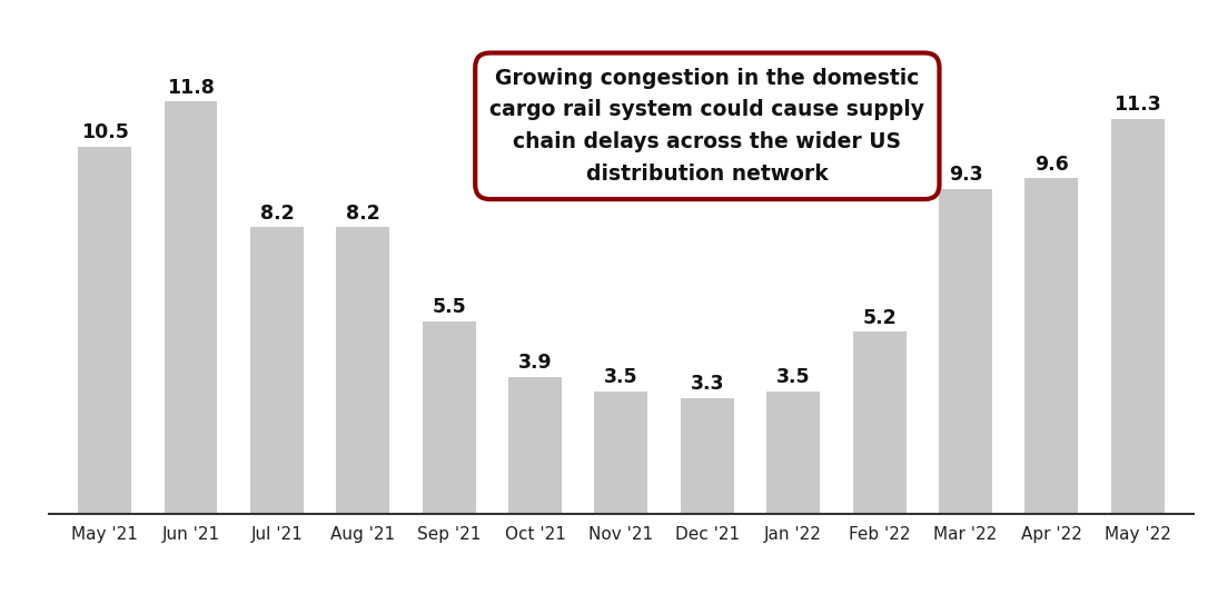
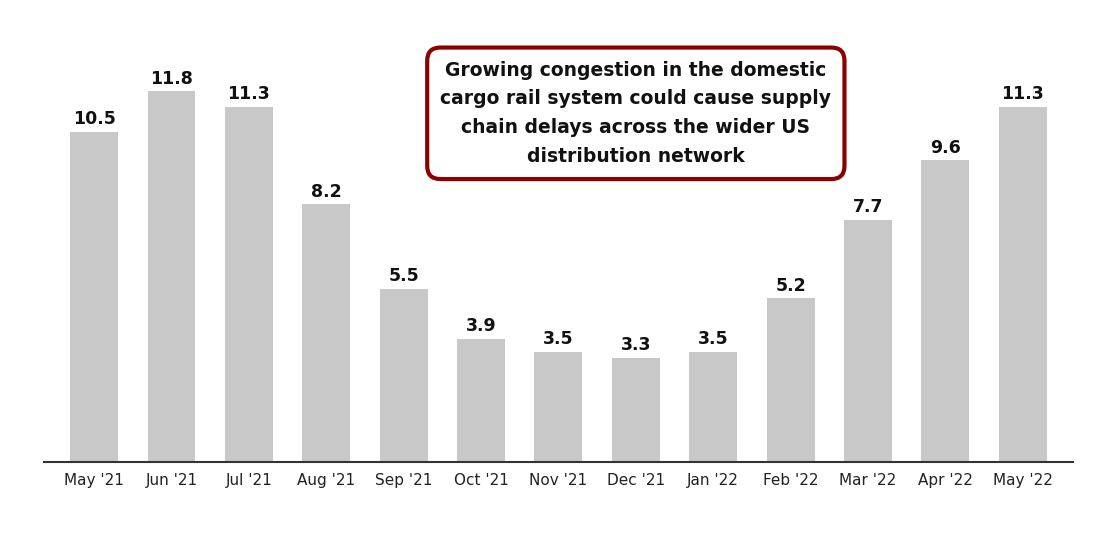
Jul '21: 8.2 -> 11.3
Mar '22: 9.3 -> 7.7
